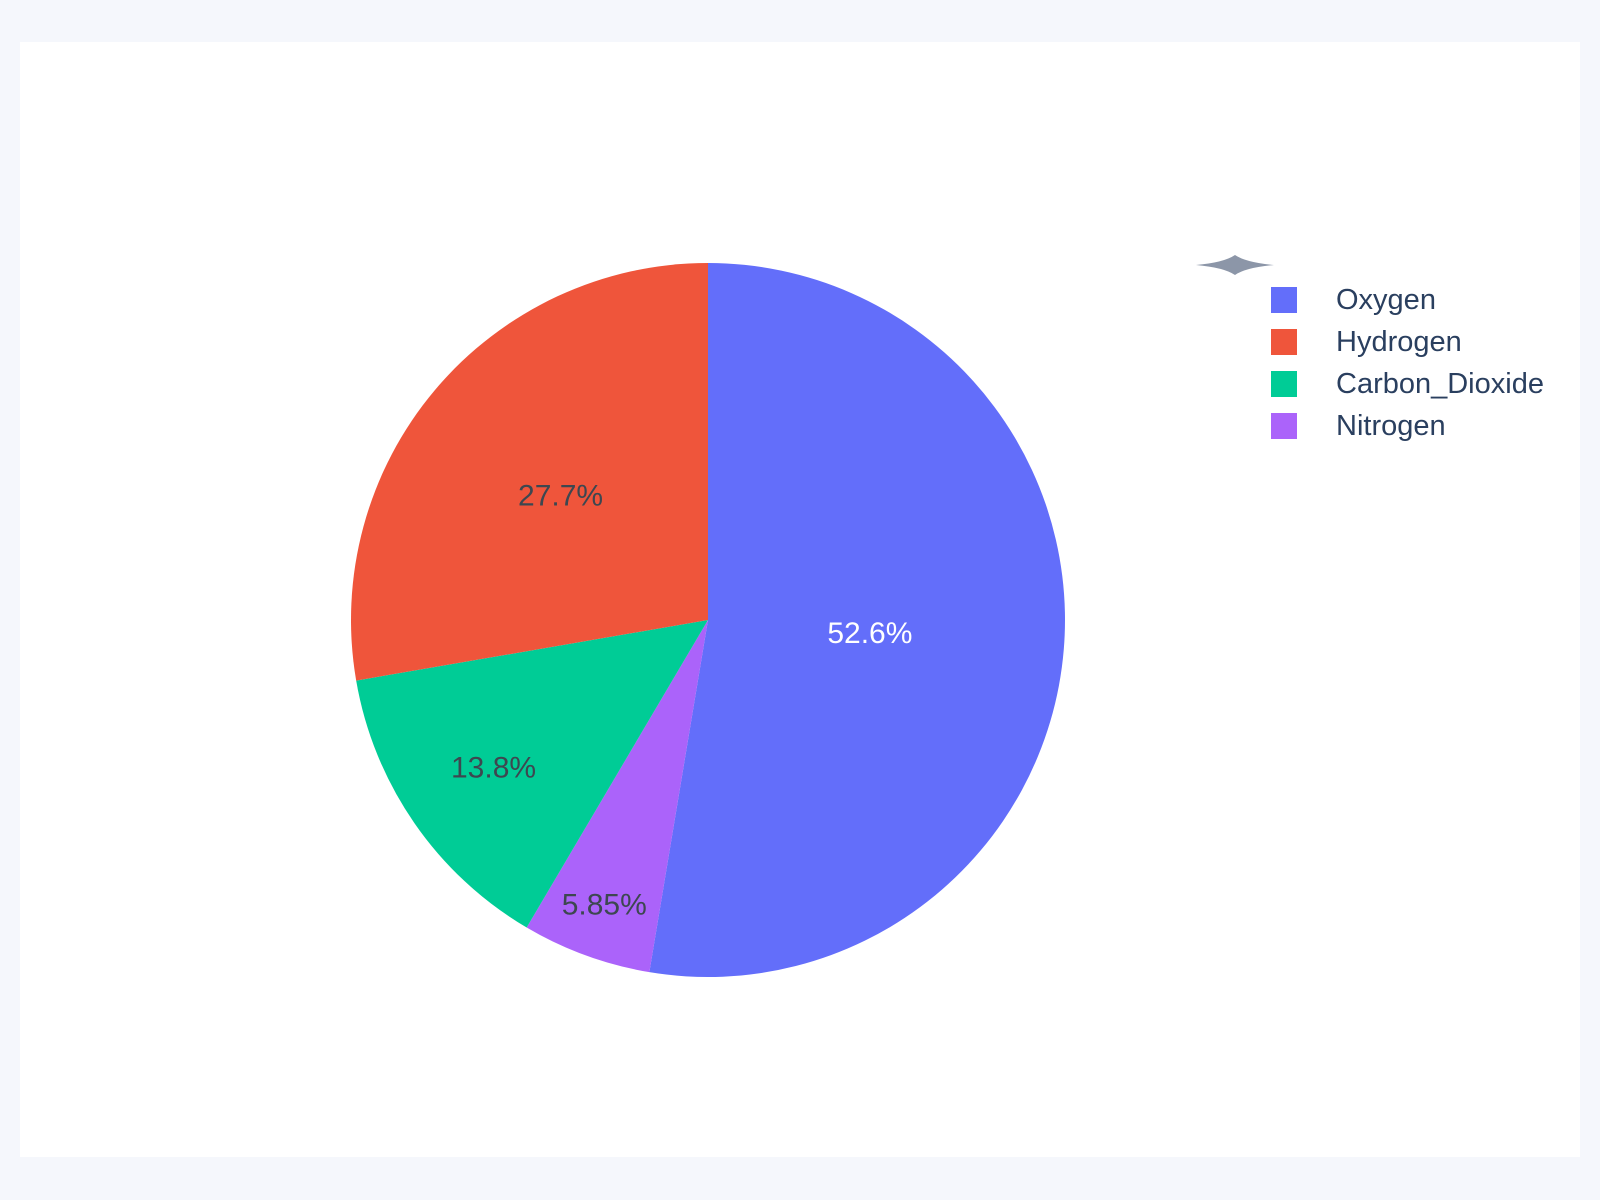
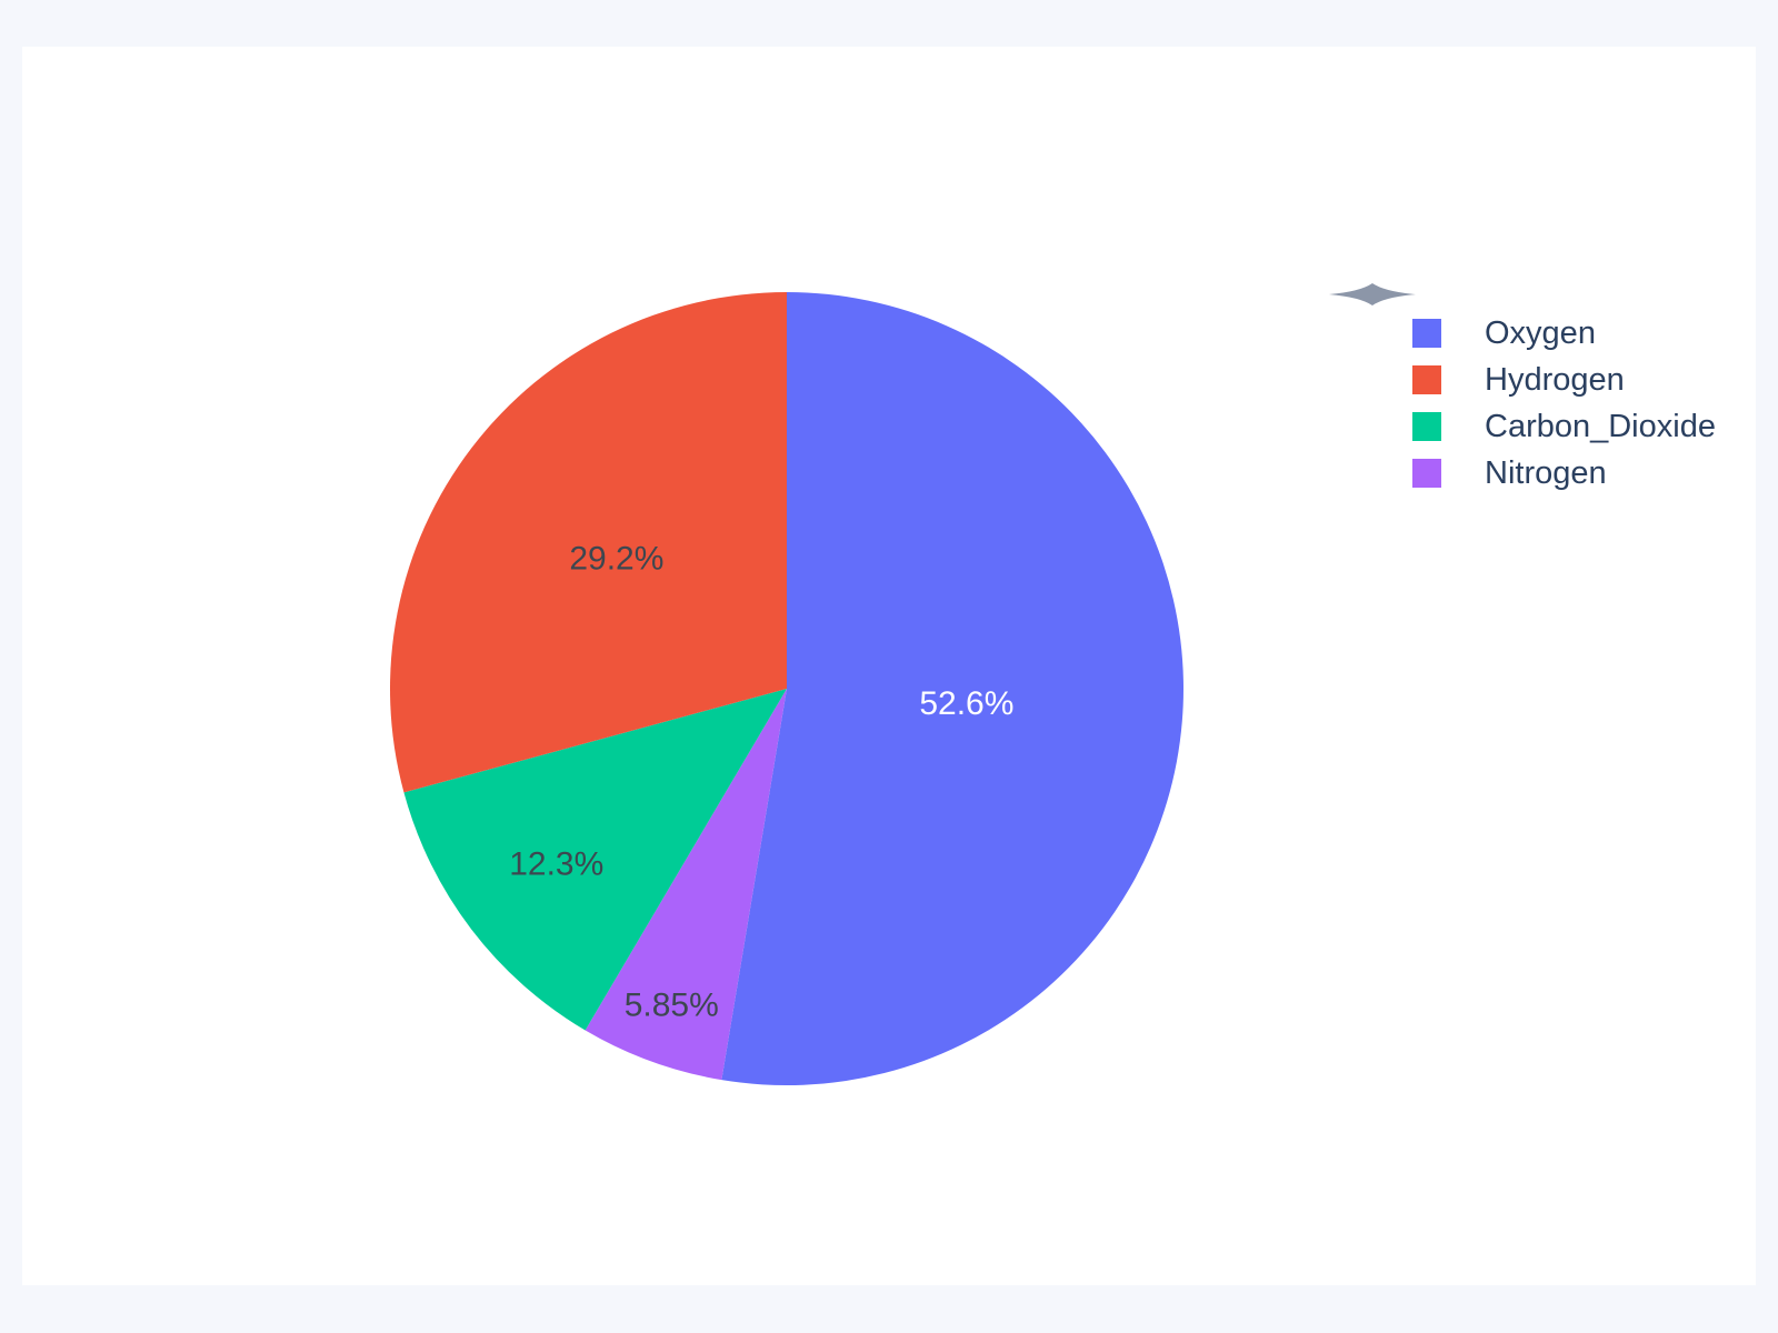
Hydrogen: 27.7% -> 29.2%
Carbon_Dioxide: 13.8% -> 12.3%
